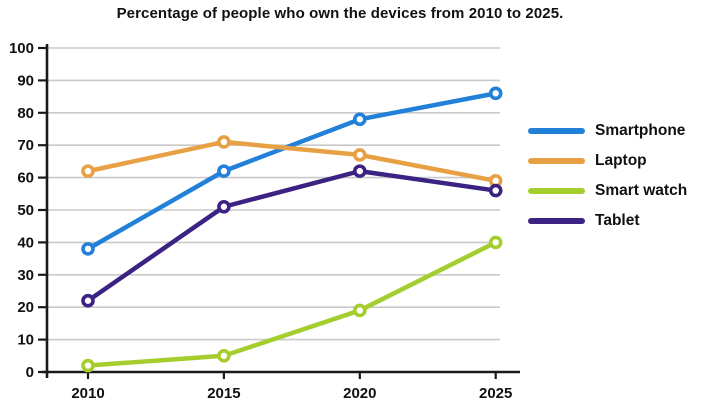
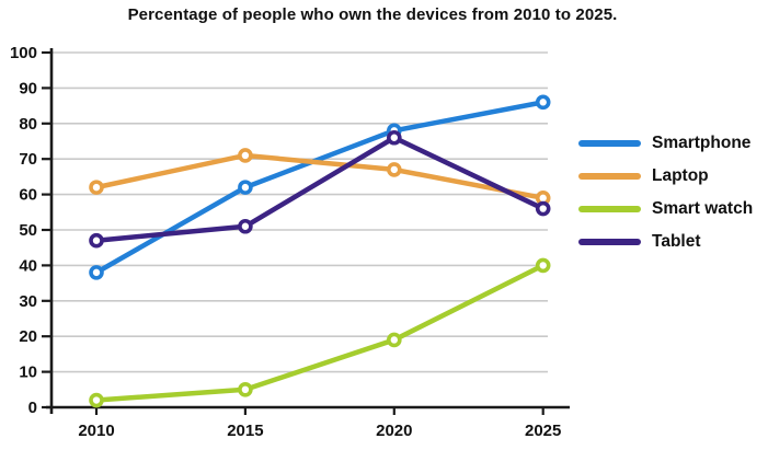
Tablet/2010: 22 -> 47
Tablet/2020: 62 -> 76
